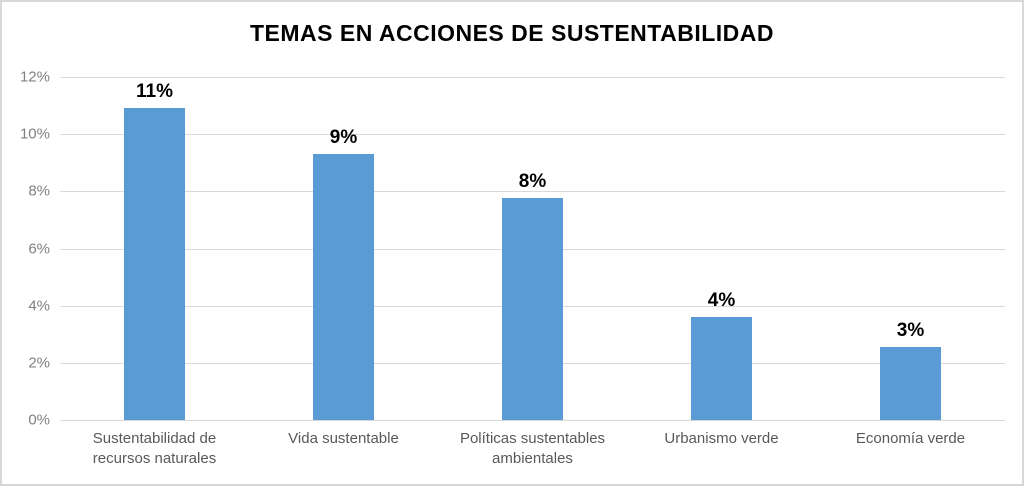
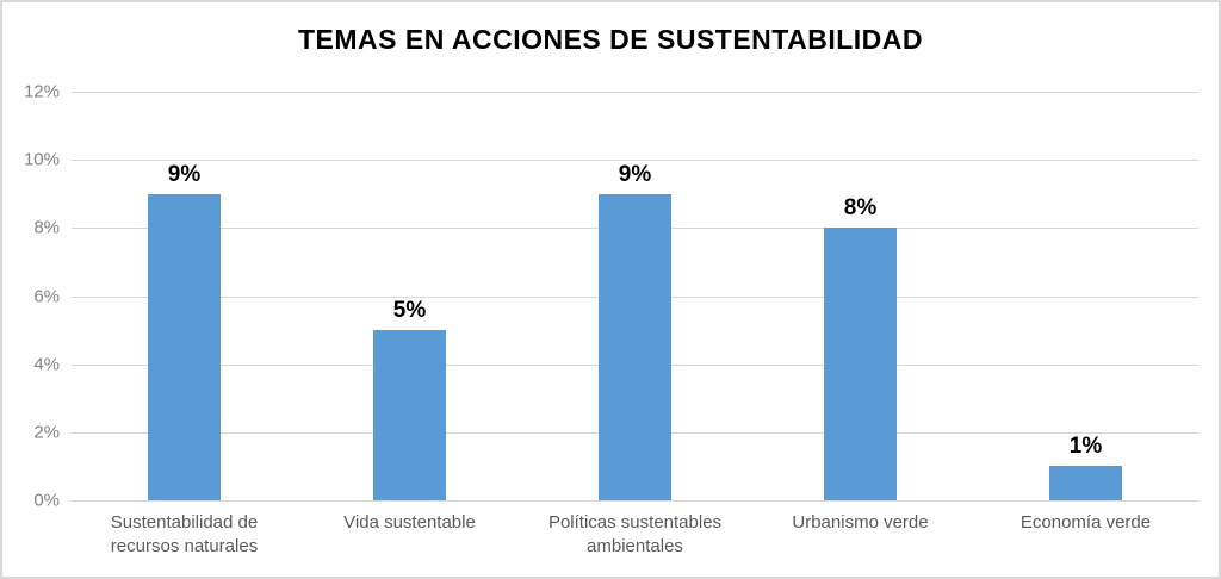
Sustentabilidad de recursos naturales: 11% -> 9%
Vida sustentable: 9% -> 5%
Políticas sustentables ambientales: 8% -> 9%
Urbanismo verde: 4% -> 8%
Economía verde: 3% -> 1%
